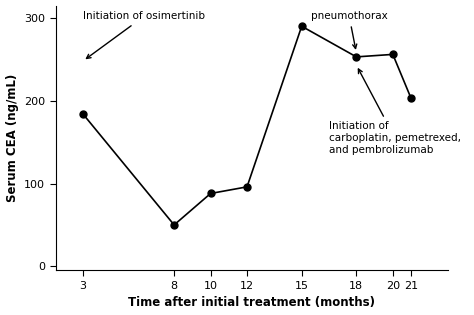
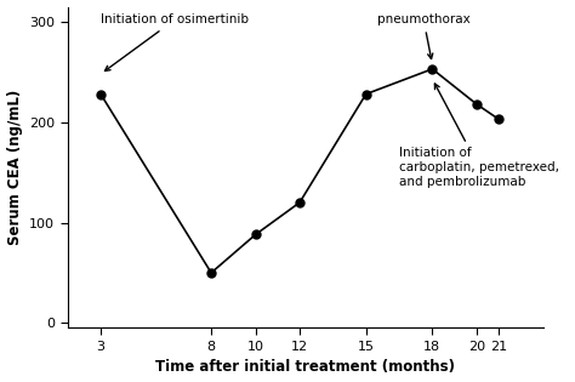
3: 184 -> 228
12: 96 -> 120
15: 290 -> 228
20: 256 -> 218
